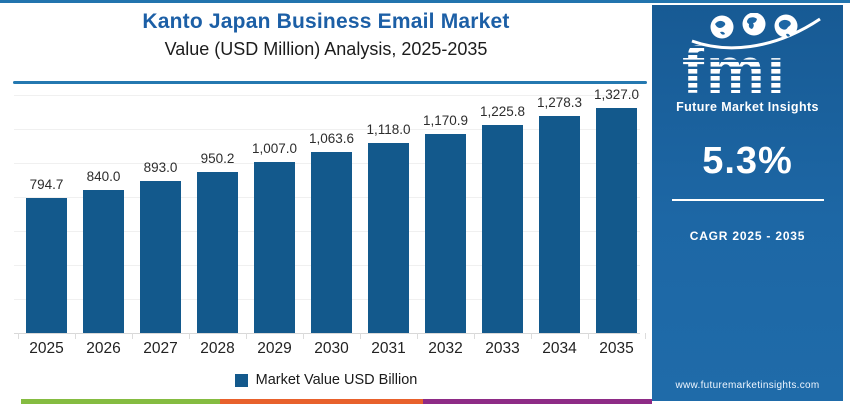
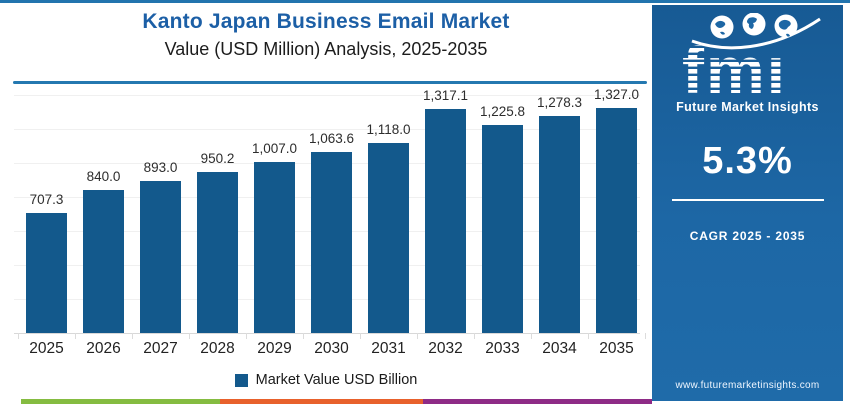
2025: 794.7 -> 707.3
2032: 1,170.9 -> 1,317.1
